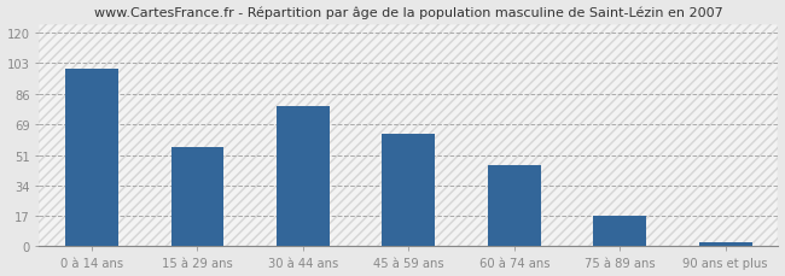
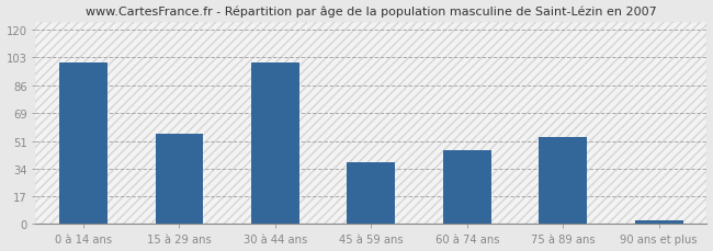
30 à 44 ans: 79 -> 100
45 à 59 ans: 63 -> 38
75 à 89 ans: 17 -> 54
